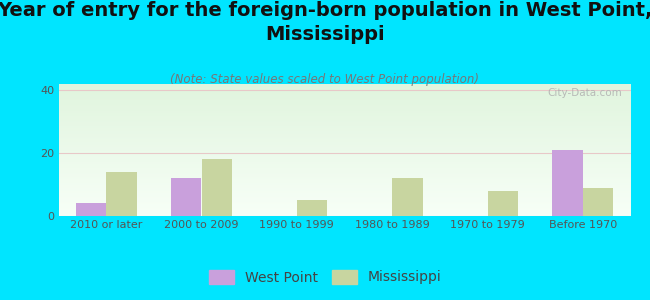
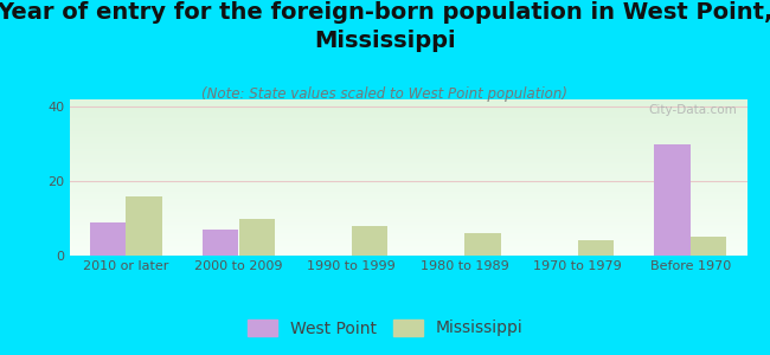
West Point/2010 or later: 4 -> 9
Mississippi/2010 or later: 14 -> 16
West Point/2000 to 2009: 12 -> 7
Mississippi/2000 to 2009: 18 -> 10
Mississippi/1990 to 1999: 5 -> 8
Mississippi/1980 to 1989: 12 -> 6
Mississippi/1970 to 1979: 8 -> 4
West Point/Before 1970: 21 -> 30
Mississippi/Before 1970: 9 -> 5
